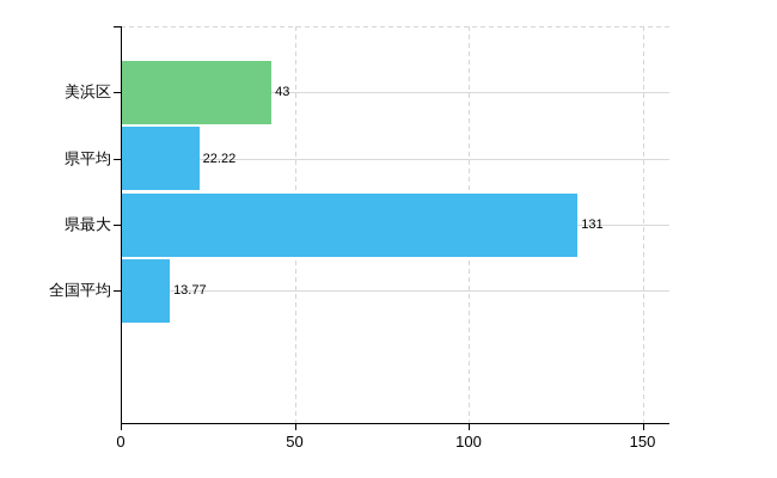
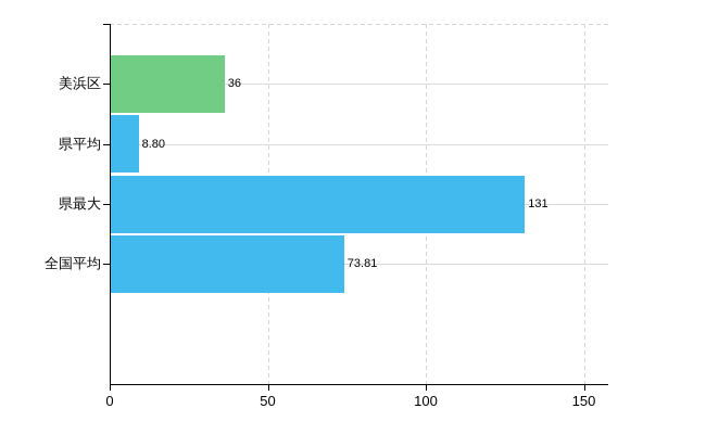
美浜区: 43 -> 36
県平均: 22.22 -> 8.80
全国平均: 13.77 -> 73.81
